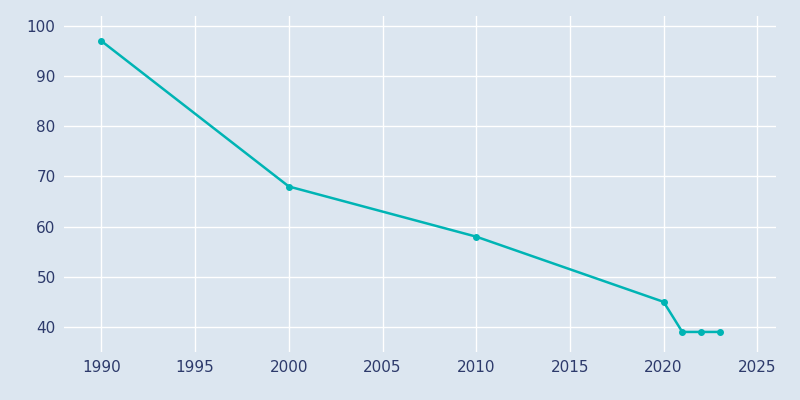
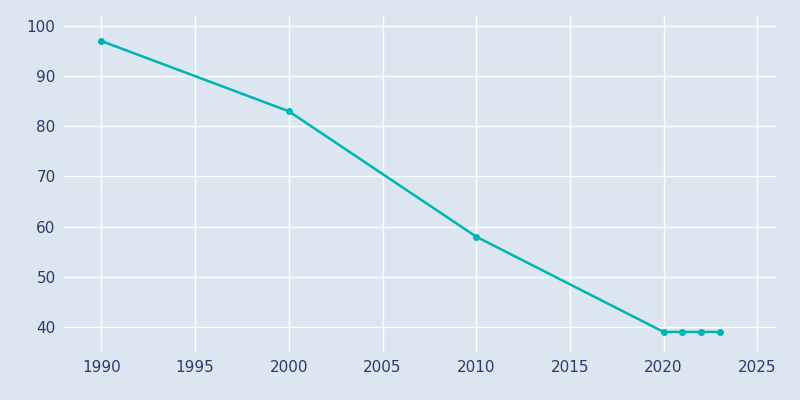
2000: 68 -> 83
2020: 45 -> 39
